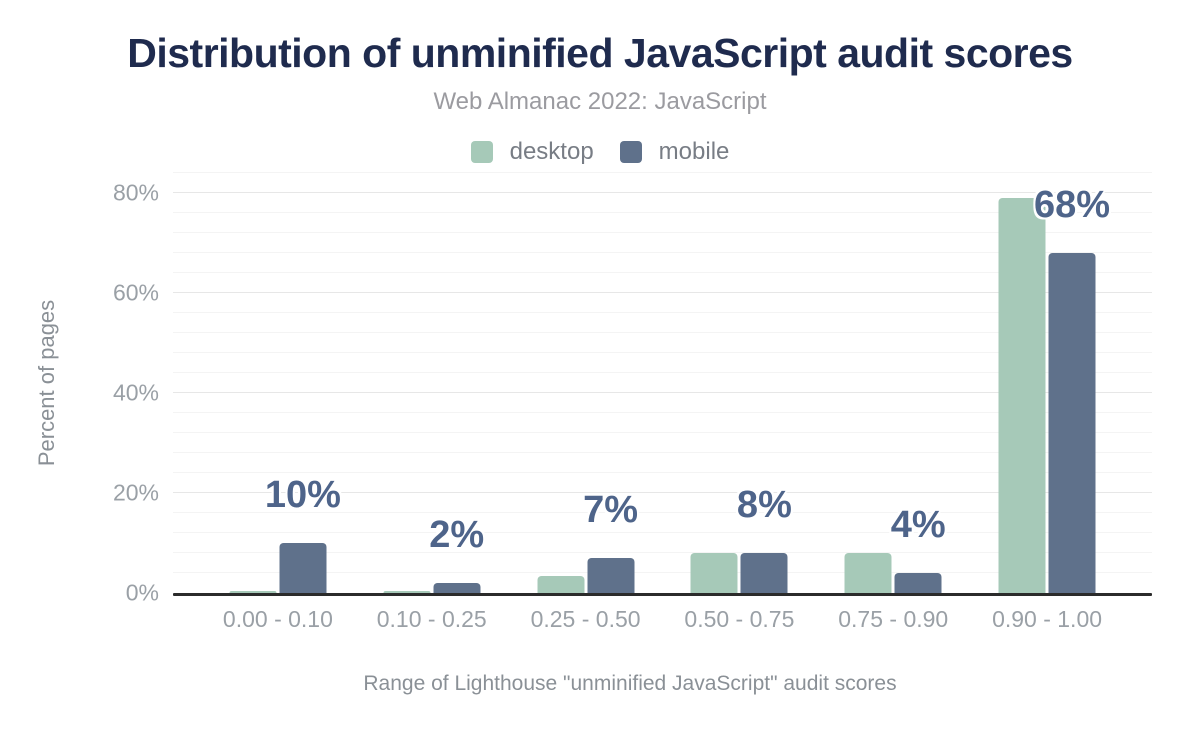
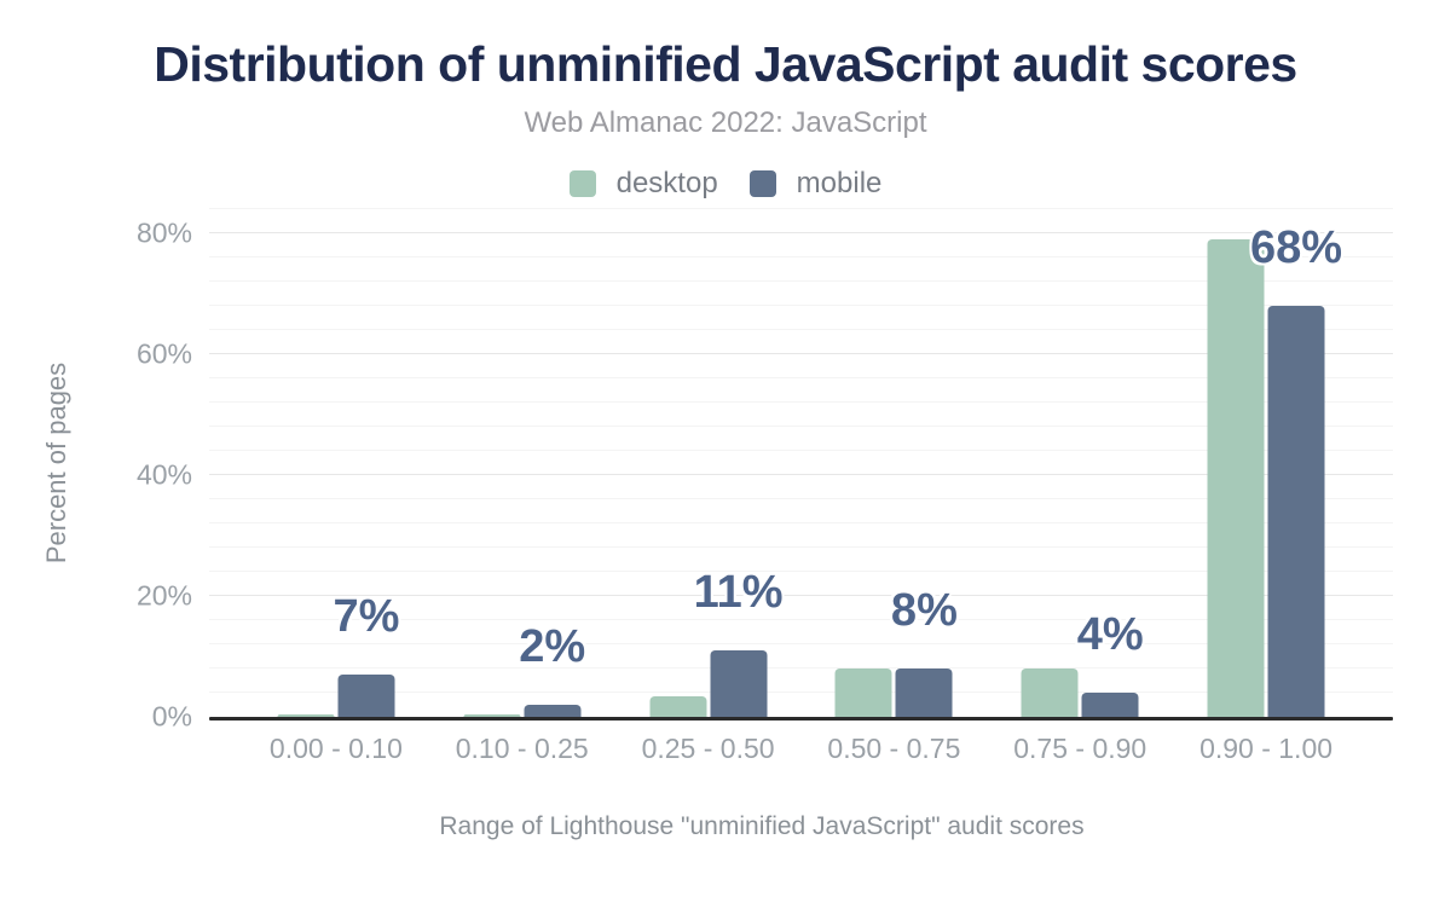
mobile/0.00 - 0.10: 10% -> 7%
mobile/0.25 - 0.50: 7% -> 11%
